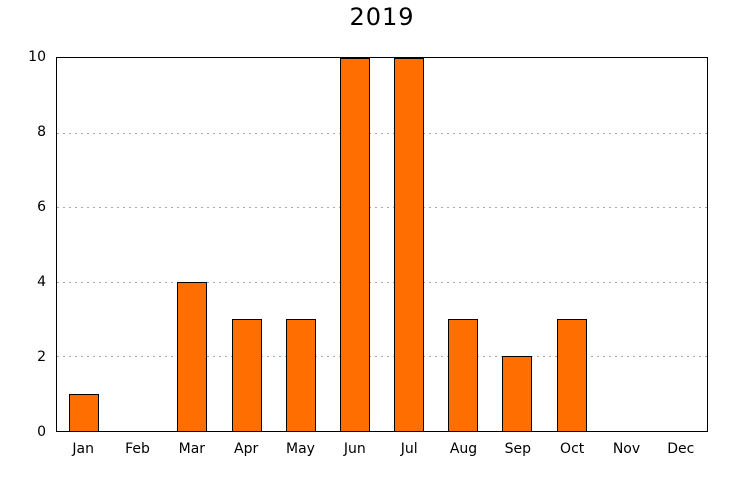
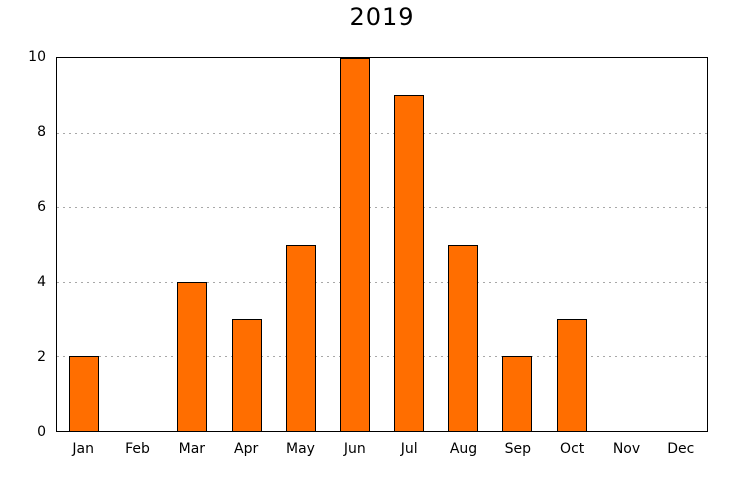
Jan: 1 -> 2
May: 3 -> 5
Jul: 10 -> 9
Aug: 3 -> 5
